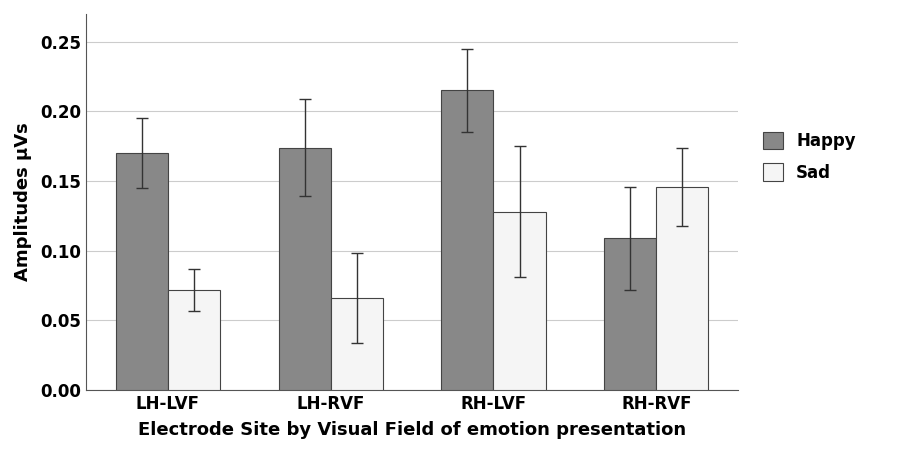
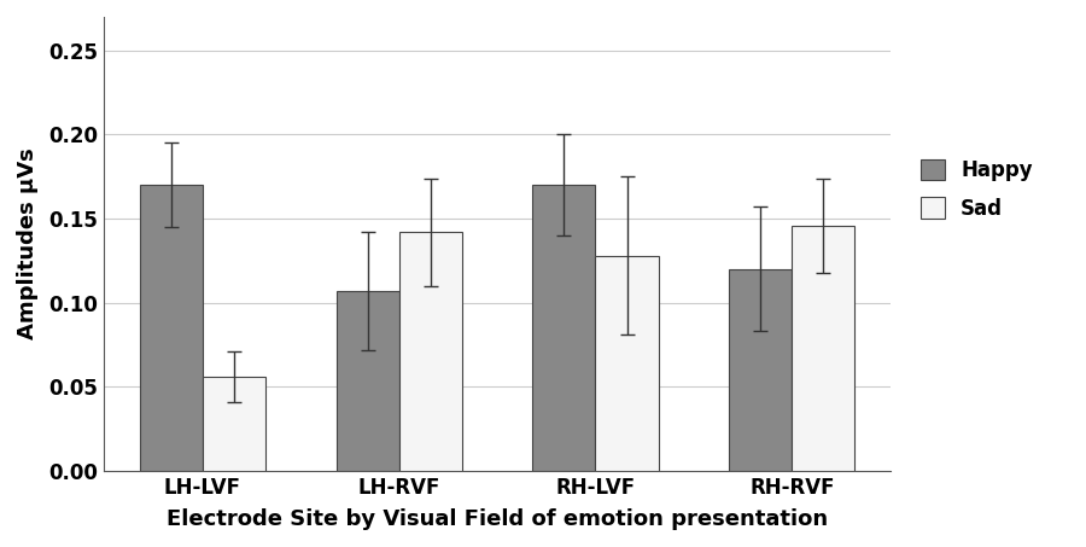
Sad/LH-LVF: 0.072 -> 0.056
Happy/LH-RVF: 0.174 -> 0.107
Sad/LH-RVF: 0.066 -> 0.142
Happy/RH-LVF: 0.215 -> 0.170
Happy/RH-RVF: 0.109 -> 0.120
